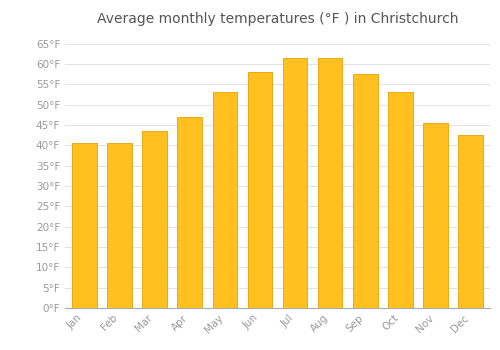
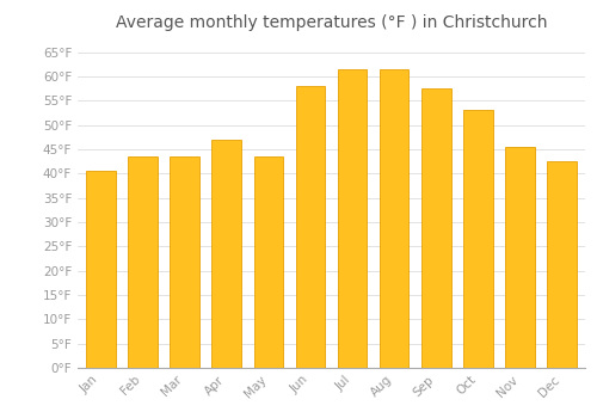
Feb: 40.5°F -> 43.5°F
May: 53.0°F -> 43.5°F
